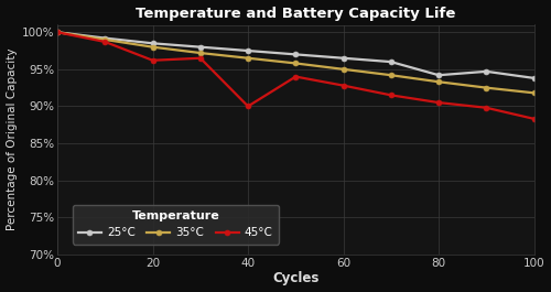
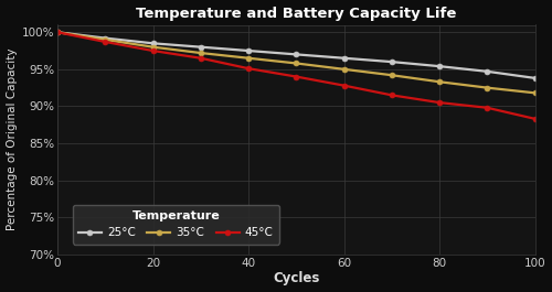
45°C/20: 96.2% -> 97.5%
45°C/40: 90.0% -> 95.1%
25°C/80: 94.2% -> 95.4%
